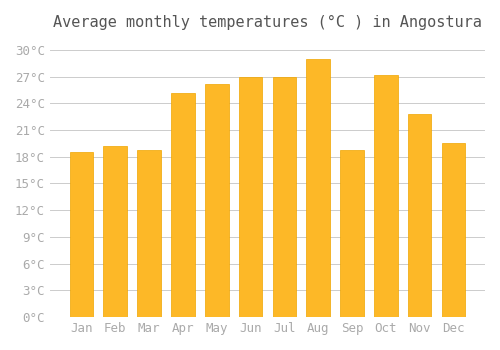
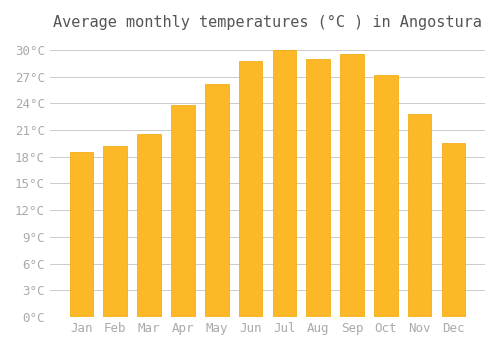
Mar: 18.8°C -> 20.5°C
Apr: 25.2°C -> 23.8°C
Jun: 27.0°C -> 28.8°C
Jul: 27.0°C -> 30.0°C
Sep: 18.8°C -> 29.5°C
